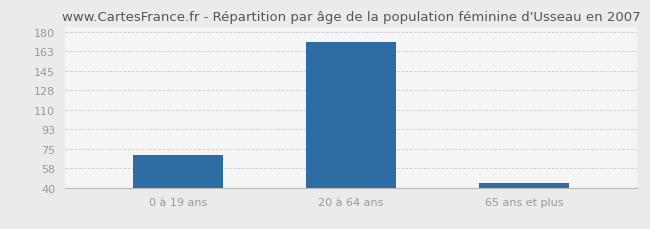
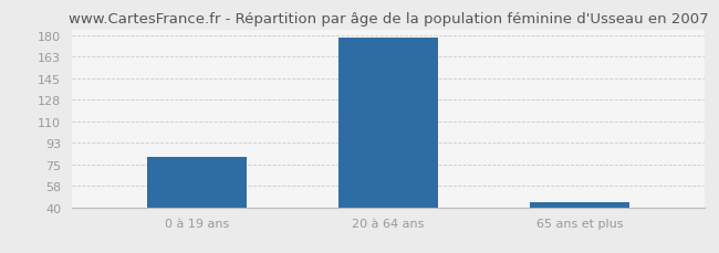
0 à 19 ans: 69 -> 81
20 à 64 ans: 171 -> 178
